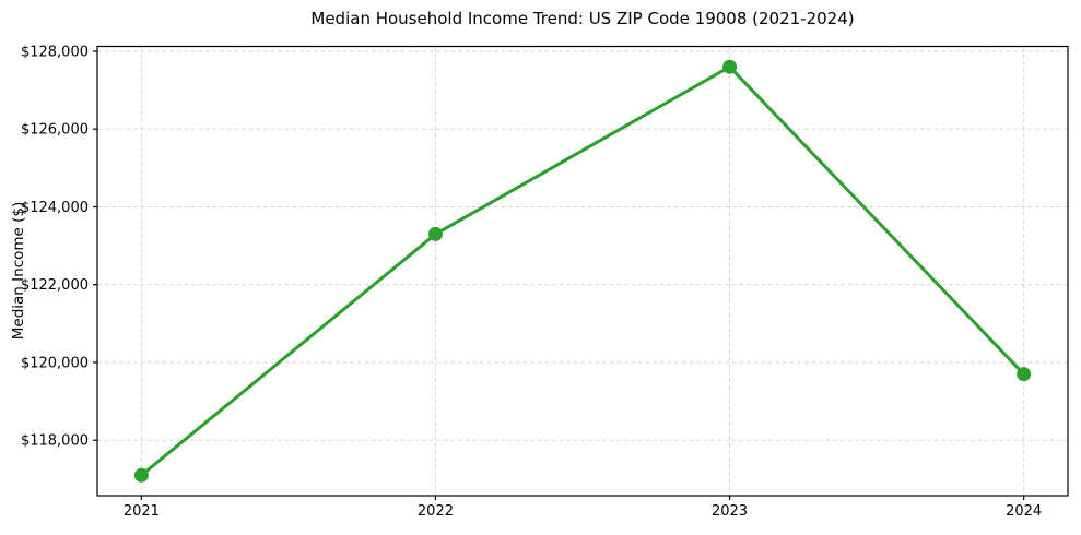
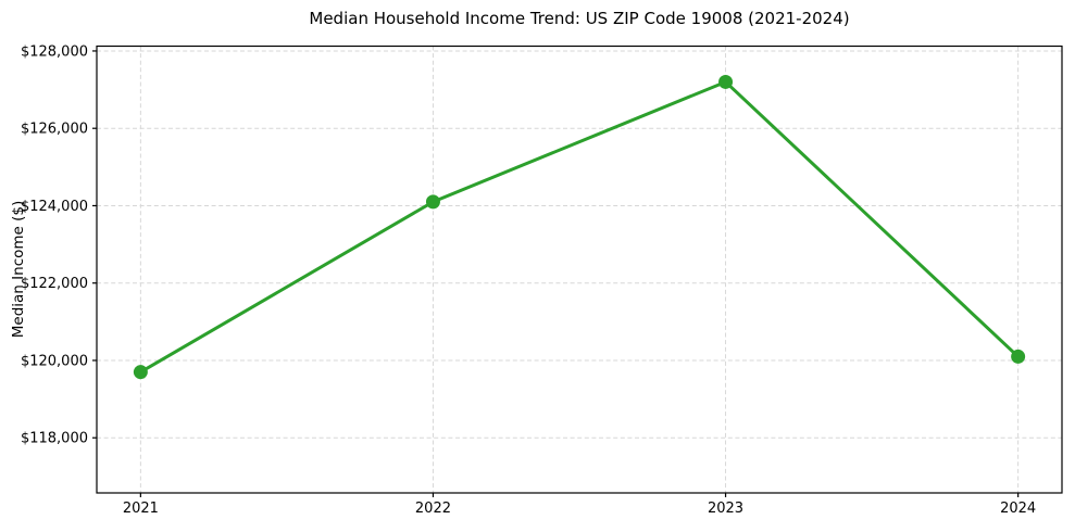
2021: $117100 -> $119700
2022: $123300 -> $124100
2023: $127600 -> $127200
2024: $119700 -> $120100
